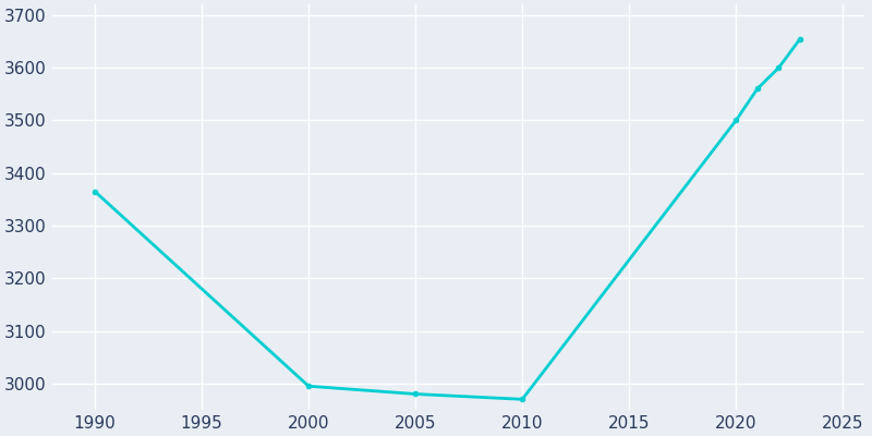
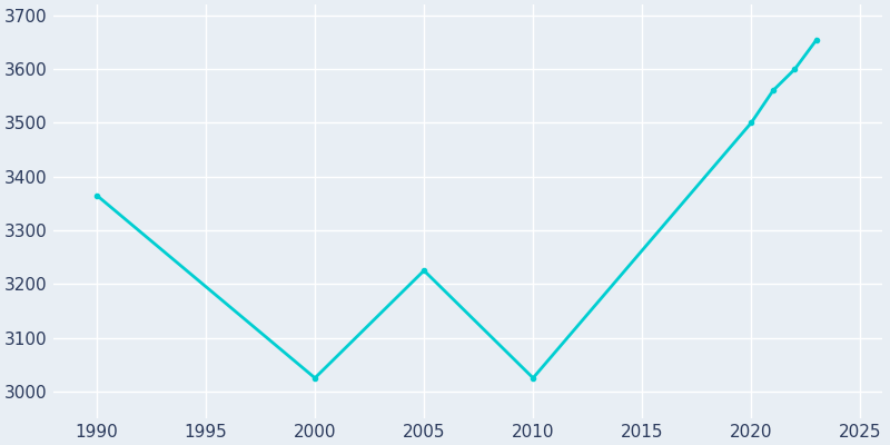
2000: 2995 -> 3025
2005: 2980 -> 3225
2010: 2970 -> 3025
